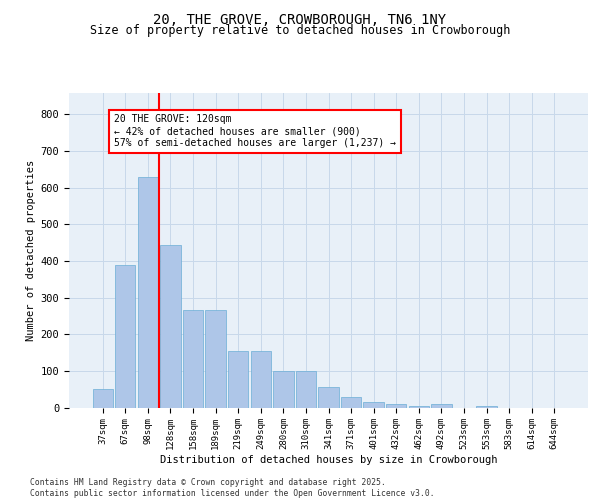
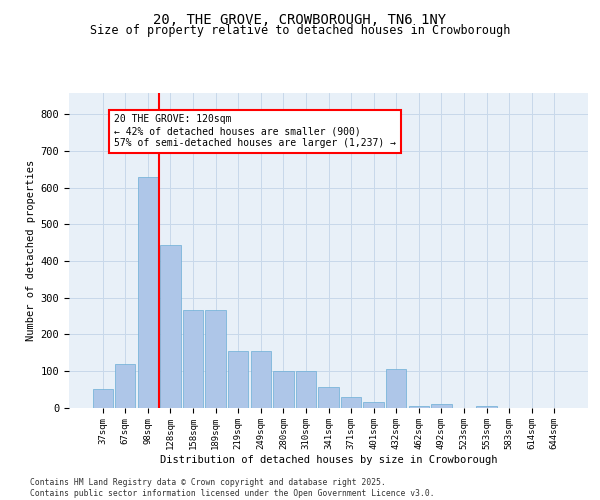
67sqm: 390 -> 120
432sqm: 10 -> 105
